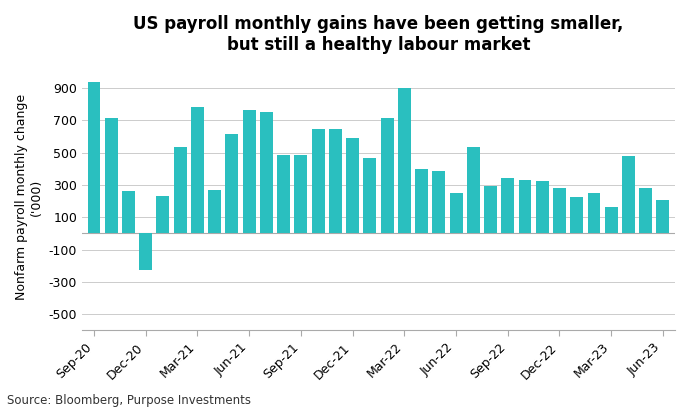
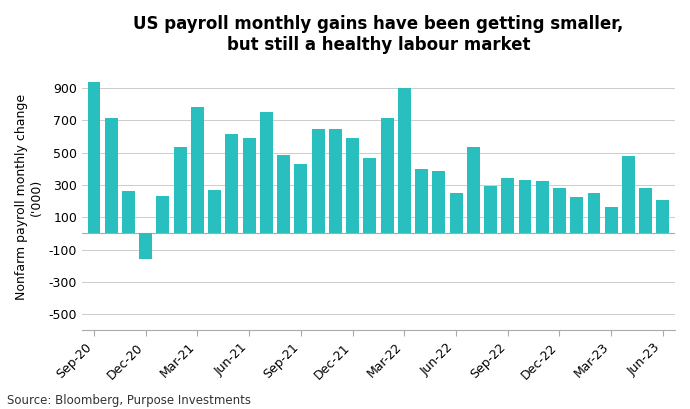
Dec-20: -230 -> -160
Jun-21: 760 -> 590
Sep-21: 480 -> 430
